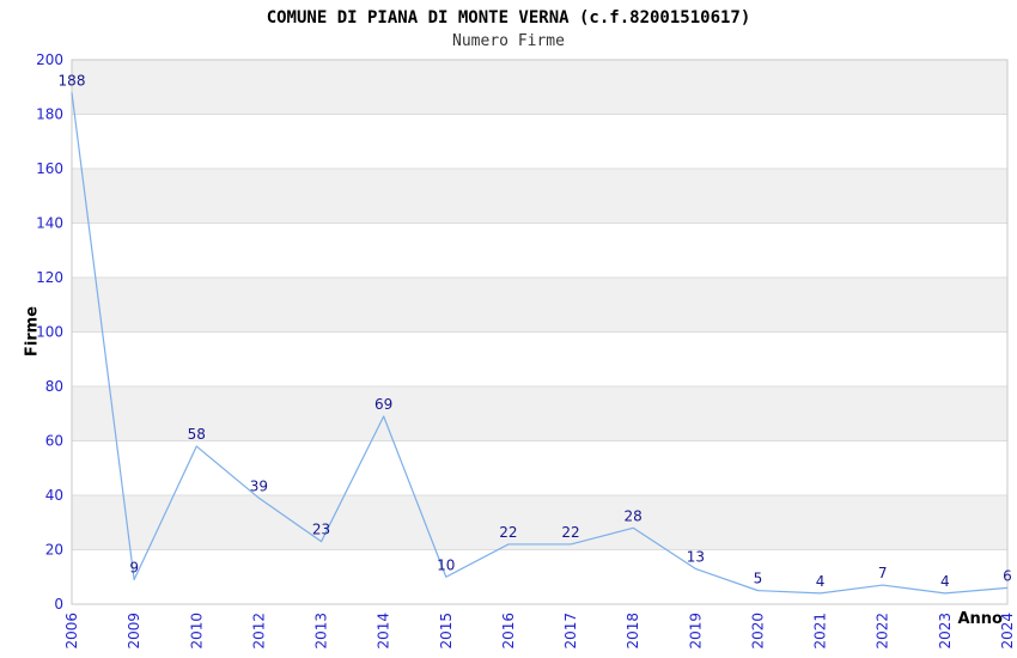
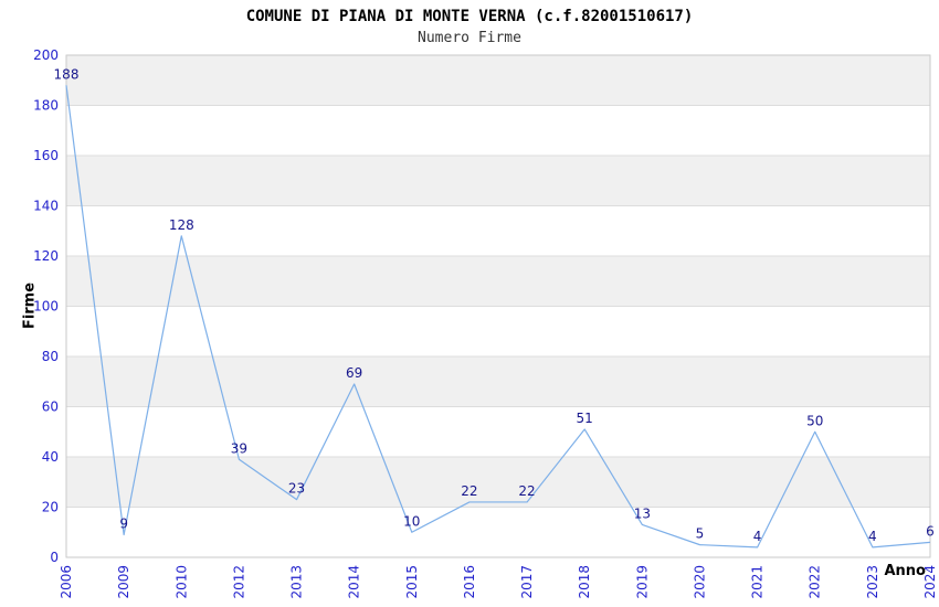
2010: 58 -> 128
2018: 28 -> 51
2022: 7 -> 50
